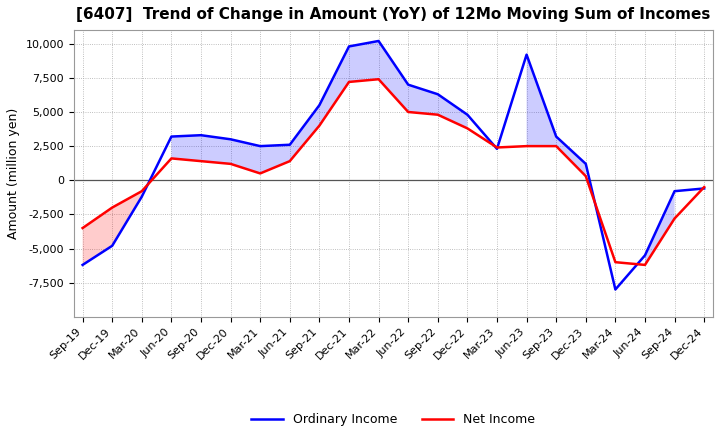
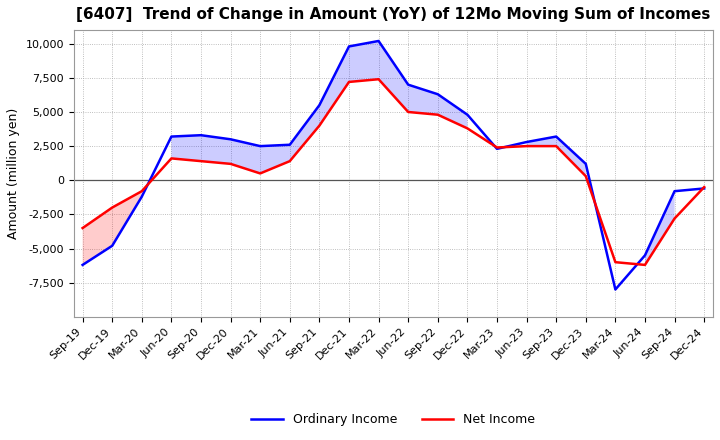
Ordinary Income/Jun-23: 9,200 -> 2,800
